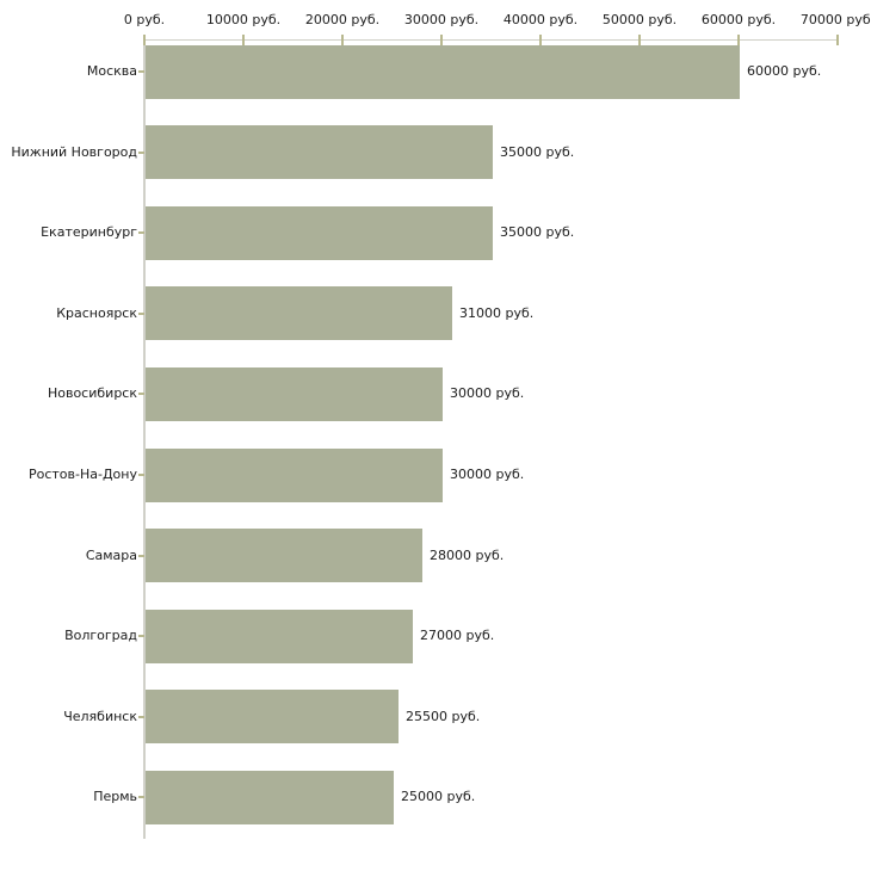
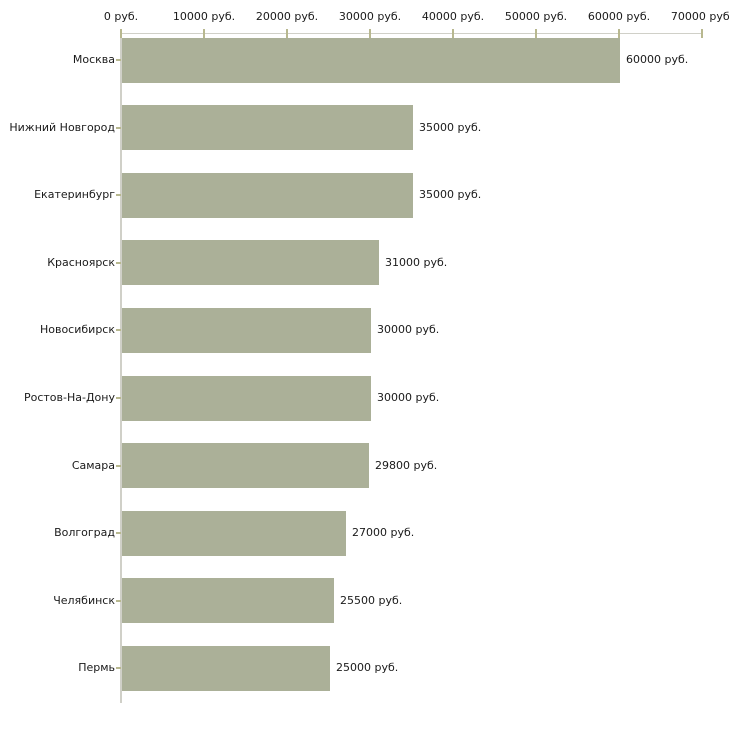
Самара: 28000 -> 29800
